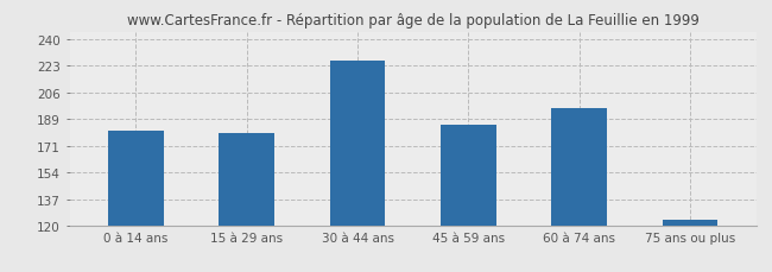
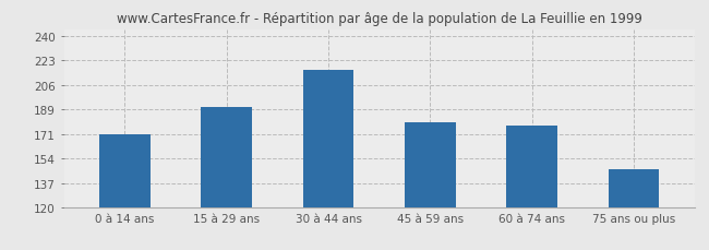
0 à 14 ans: 181 -> 171
15 à 29 ans: 180 -> 190
30 à 44 ans: 226 -> 216
45 à 59 ans: 185 -> 180
60 à 74 ans: 196 -> 177
75 ans ou plus: 124 -> 147
